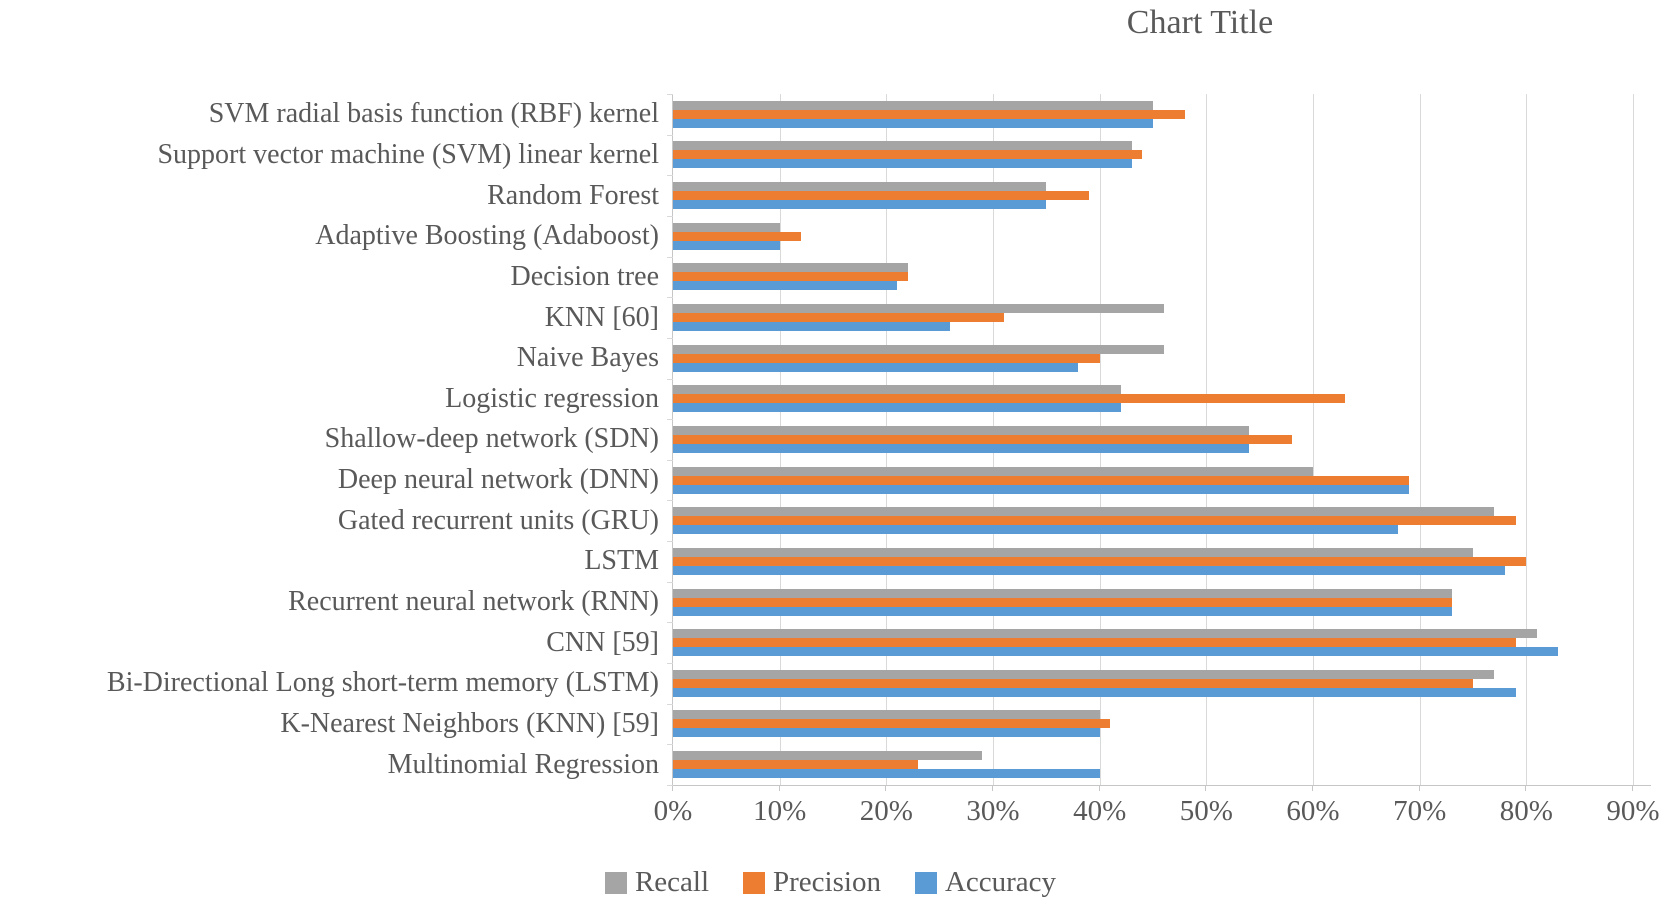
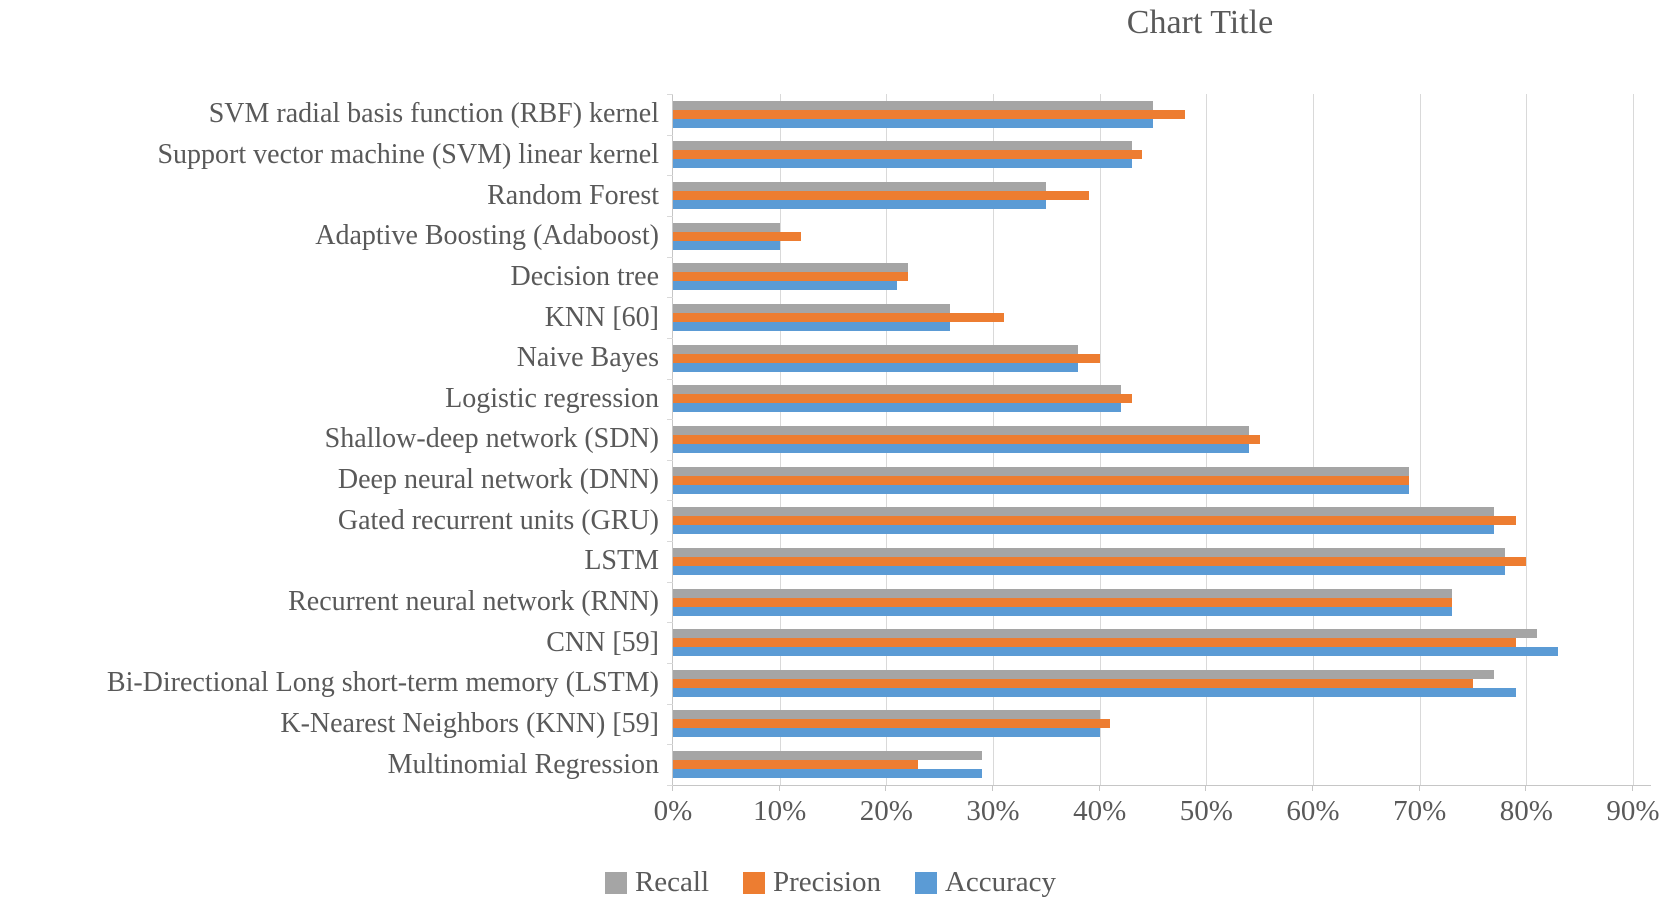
Recall/KNN [60]: 46% -> 26%
Recall/Naive Bayes: 46% -> 38%
Precision/Logistic regression: 63% -> 43%
Precision/Shallow-deep network (SDN): 58% -> 55%
Recall/Deep neural network (DNN): 60% -> 69%
Accuracy/Gated recurrent units (GRU): 68% -> 77%
Recall/LSTM: 75% -> 78%
Accuracy/Multinomial Regression: 40% -> 29%
